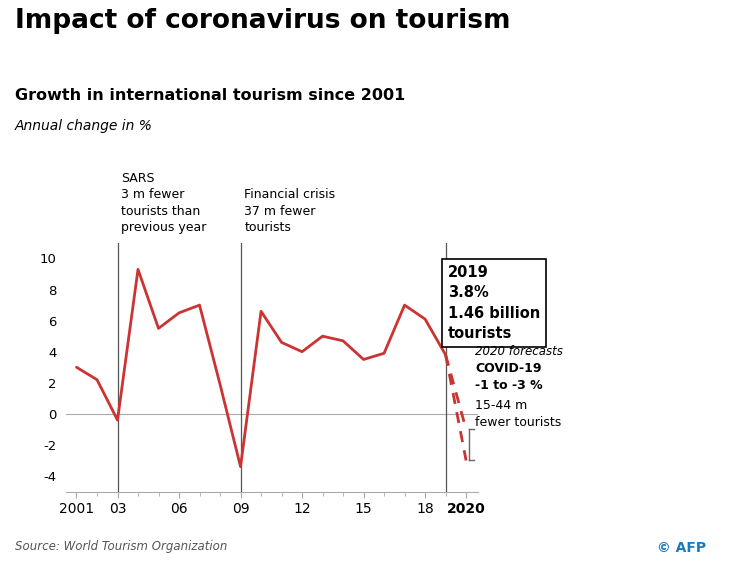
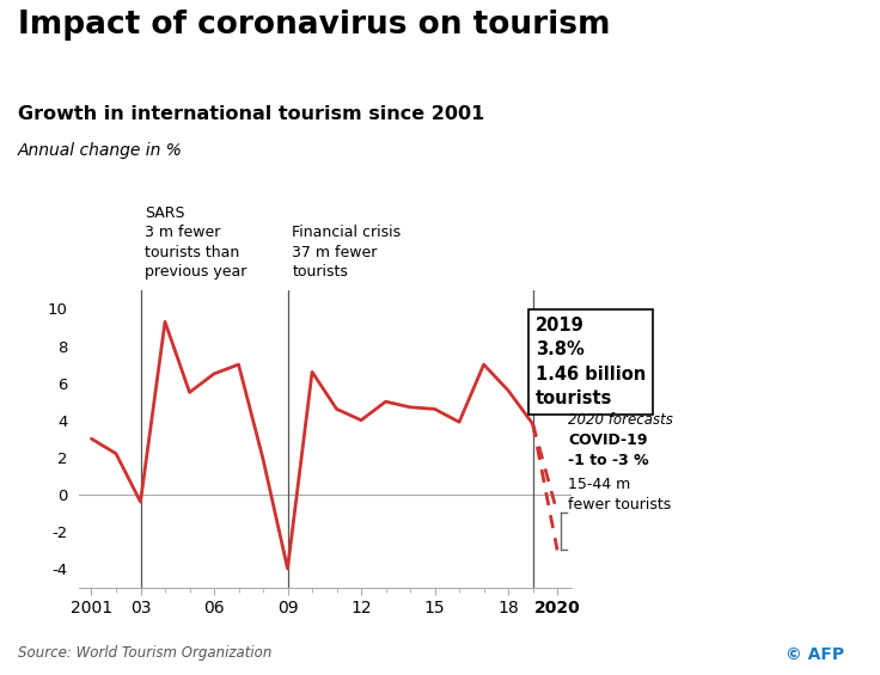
09: -3.4 -> -4.0
15: 3.5 -> 4.6
18: 6.1 -> 5.6
